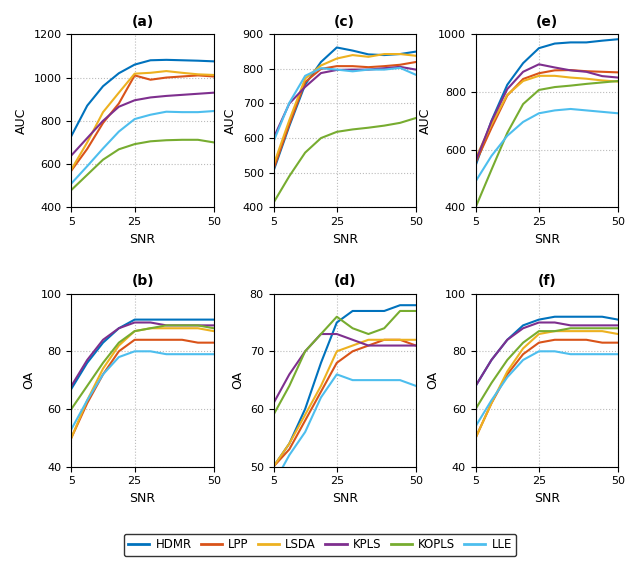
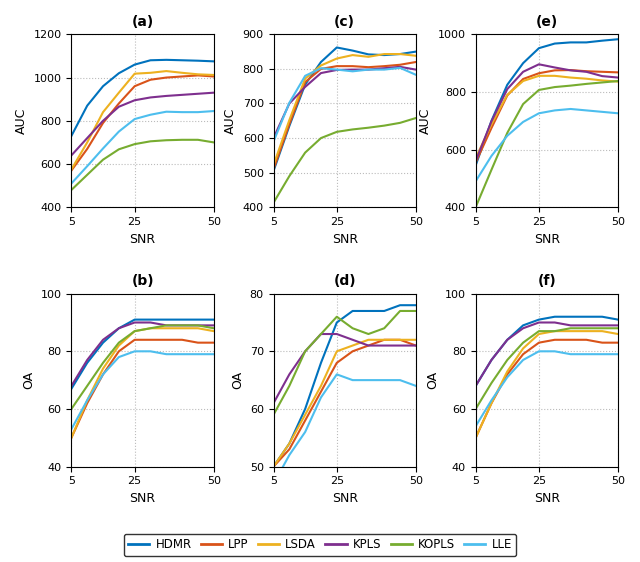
(a)/LPP/25: 1010 -> 960
